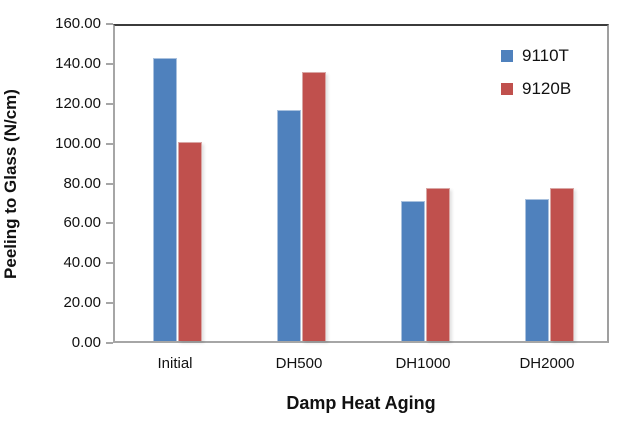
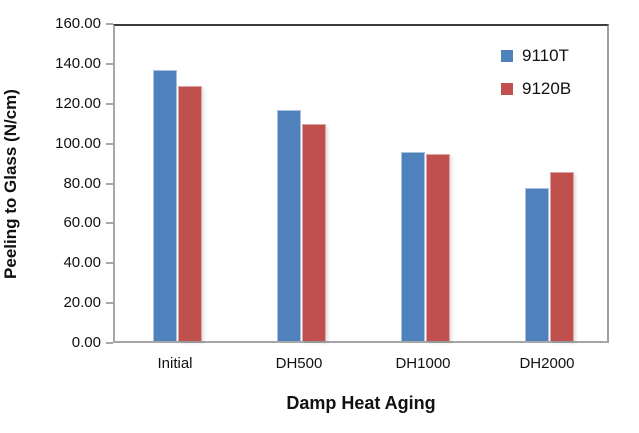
9110T/Initial: 143 -> 137
9120B/Initial: 101 -> 129
9120B/DH500: 136 -> 110
9110T/DH1000: 71 -> 96
9120B/DH1000: 78 -> 95
9110T/DH2000: 72 -> 78
9120B/DH2000: 78 -> 86
